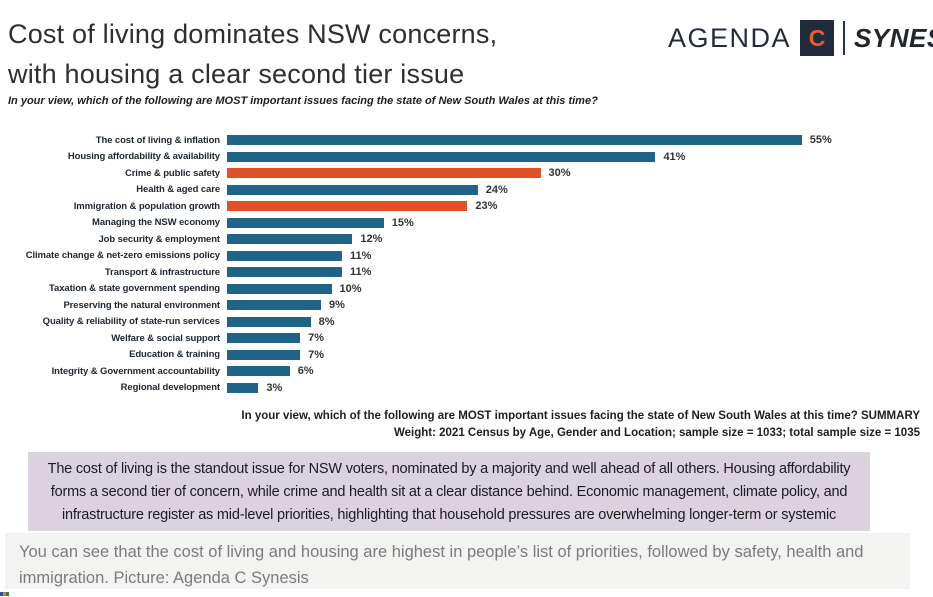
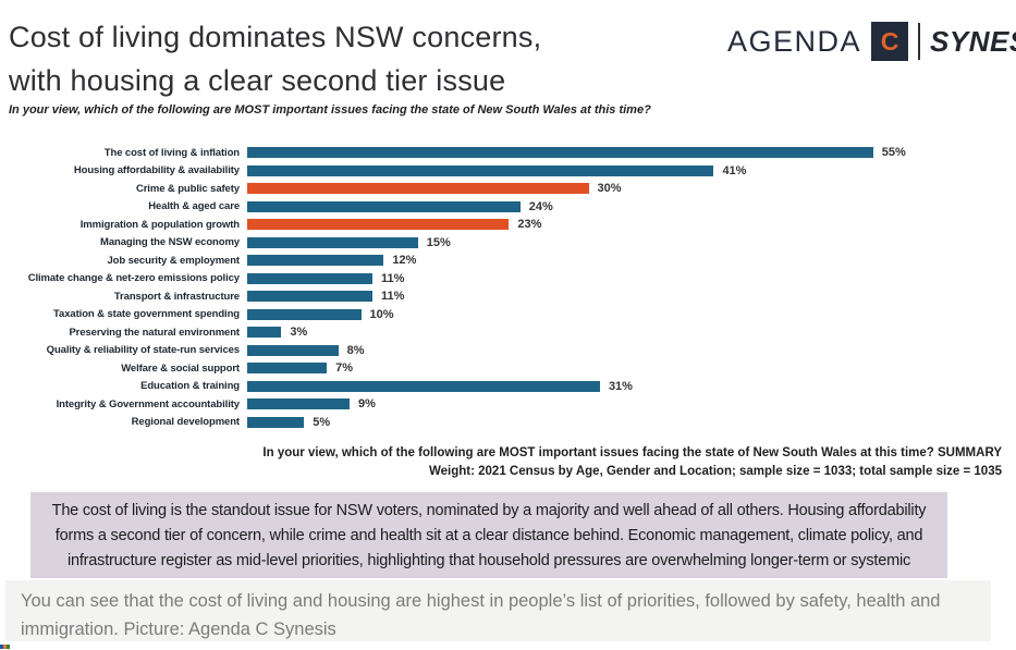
Preserving the natural environment: 9% -> 3%
Education & training: 7% -> 31%
Integrity & Government accountability: 6% -> 9%
Regional development: 3% -> 5%
